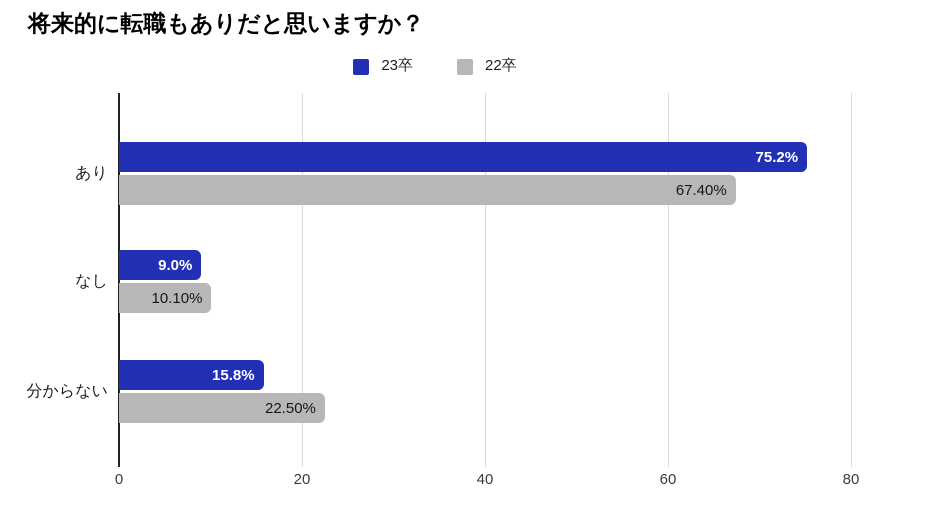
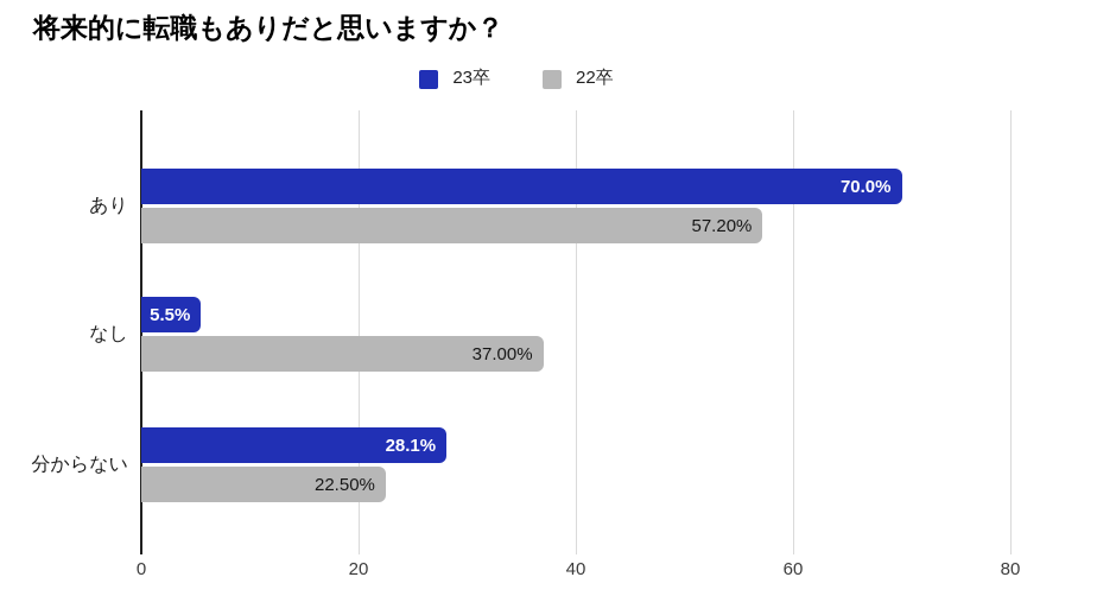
23卒/あり: 75.2% -> 70.0%
22卒/あり: 67.40% -> 57.20%
23卒/なし: 9.0% -> 5.5%
22卒/なし: 10.10% -> 37.00%
23卒/分からない: 15.8% -> 28.1%
